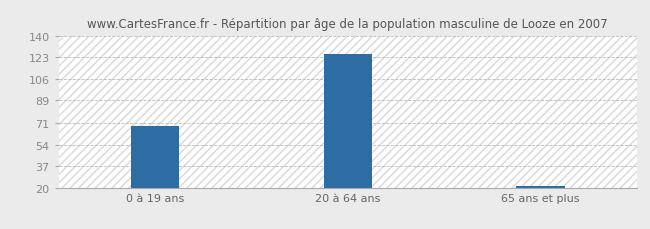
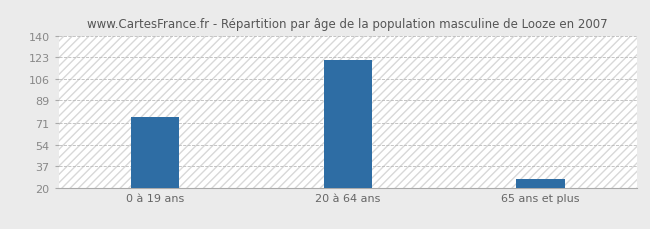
0 à 19 ans: 69 -> 76
20 à 64 ans: 126 -> 121
65 ans et plus: 21 -> 27
